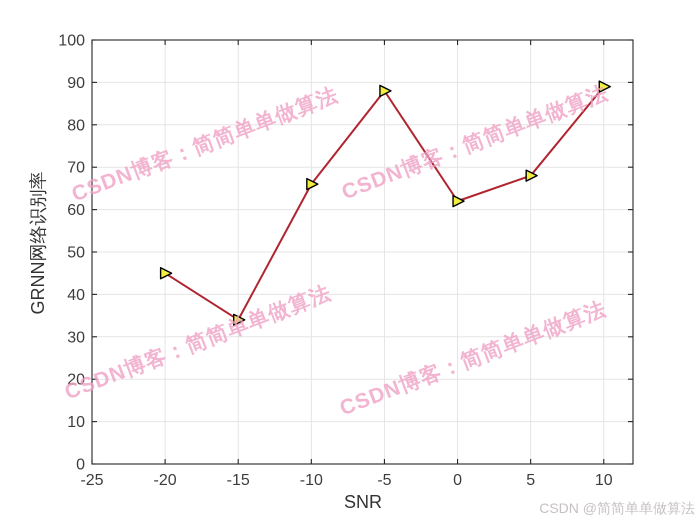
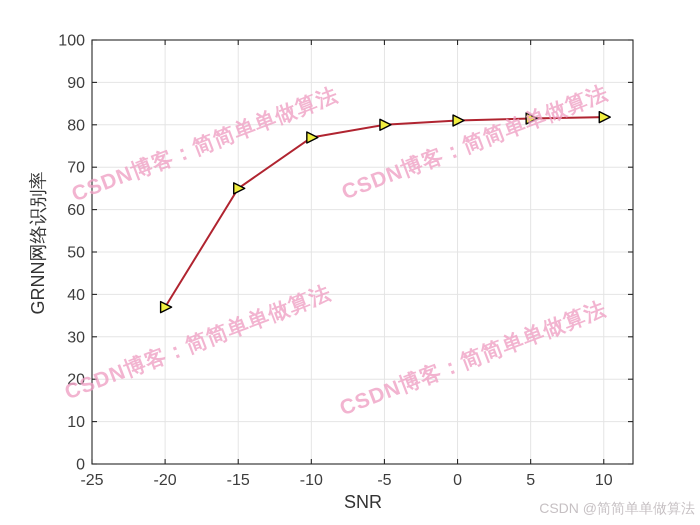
-20: 45 -> 37
-15: 34 -> 65
-10: 66 -> 77
-5: 88 -> 80
0: 62 -> 81
5: 68 -> 82
10: 89 -> 82
